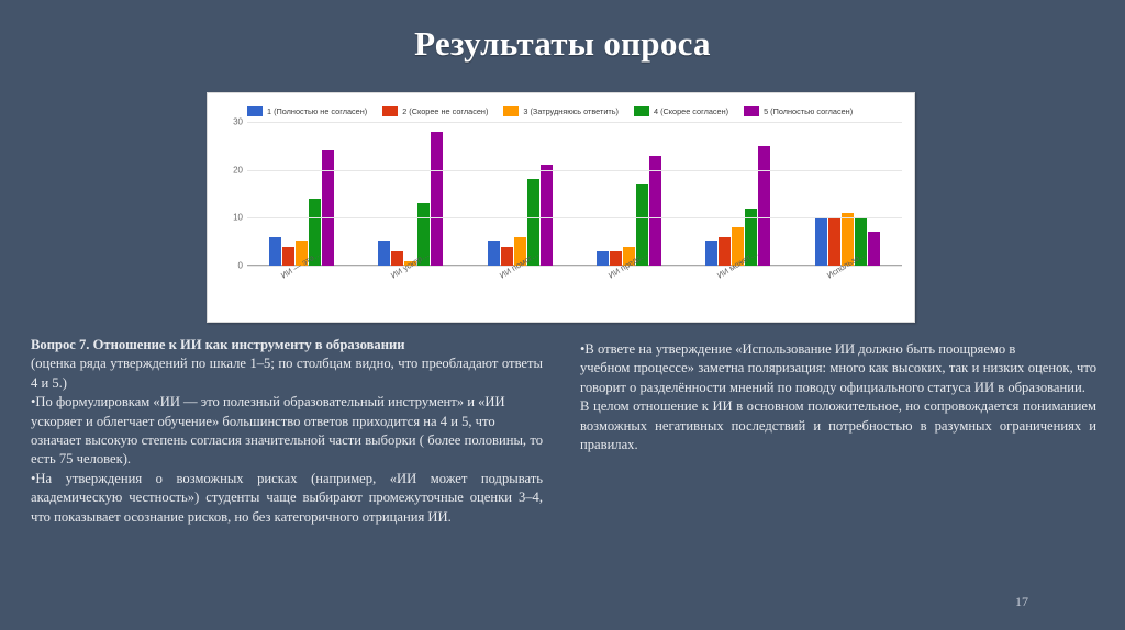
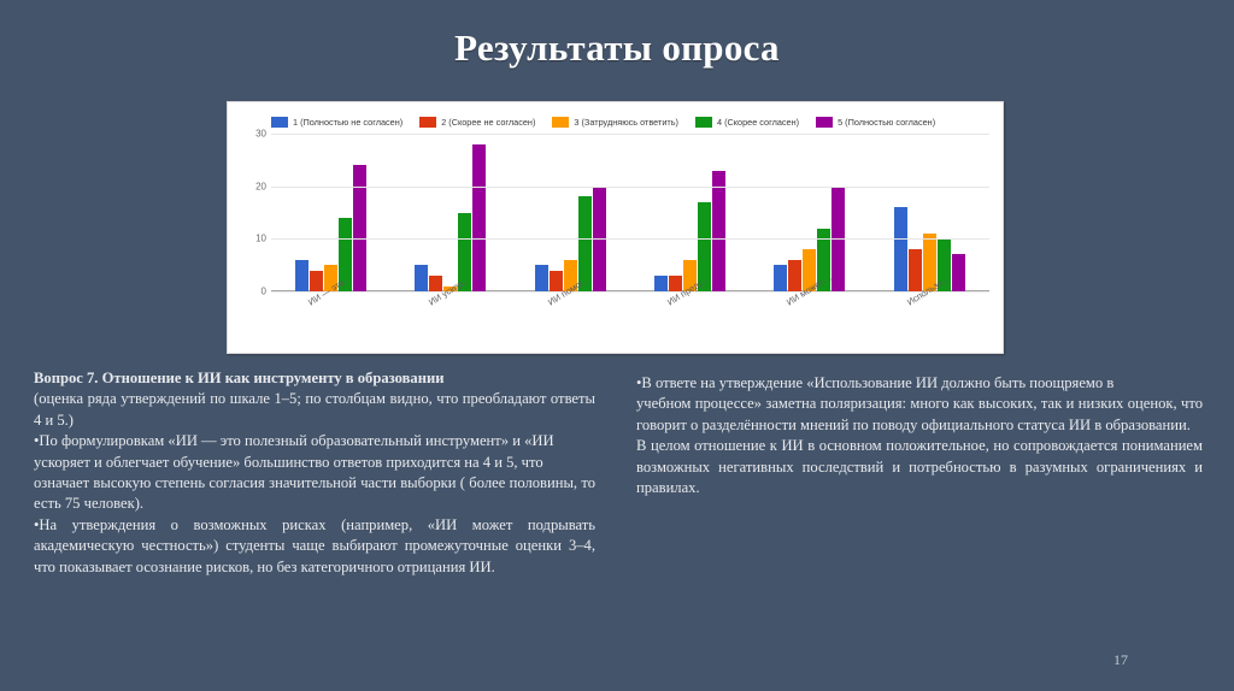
4 (Скорее согласен)/ИИ ускор…: 13 -> 15
5 (Полностью согласен)/ИИ помог…: 21 -> 20
3 (Затрудняюсь ответить)/ИИ предс…: 4 -> 6
5 (Полностью согласен)/ИИ может…: 25 -> 20
1 (Полностью не согласен)/Использо…: 10 -> 16
2 (Скорее не согласен)/Использо…: 10 -> 8
